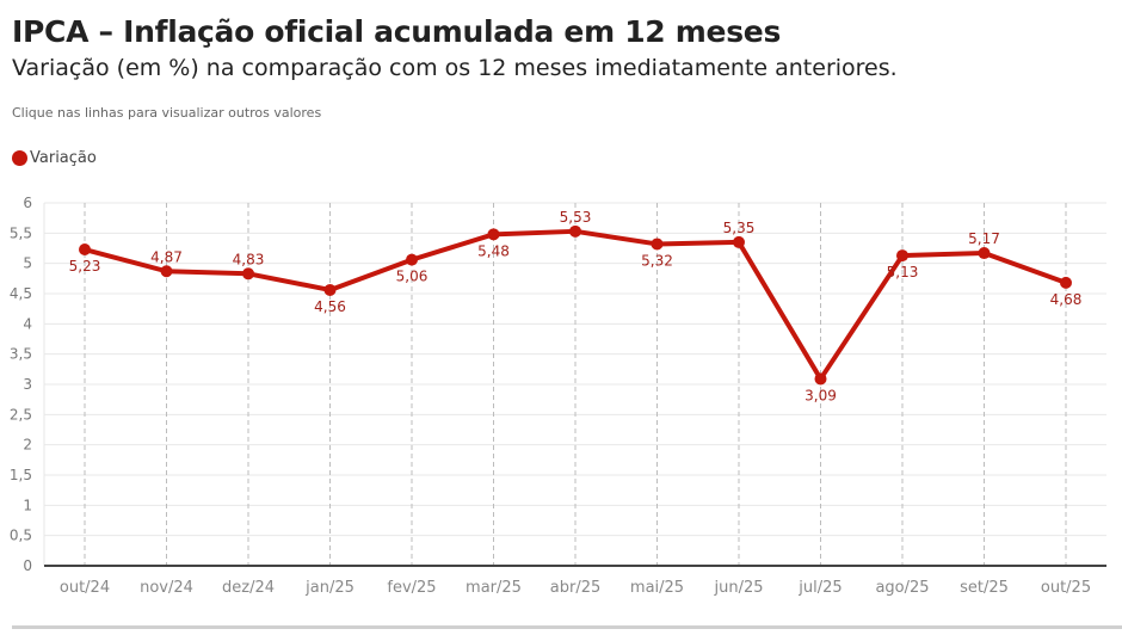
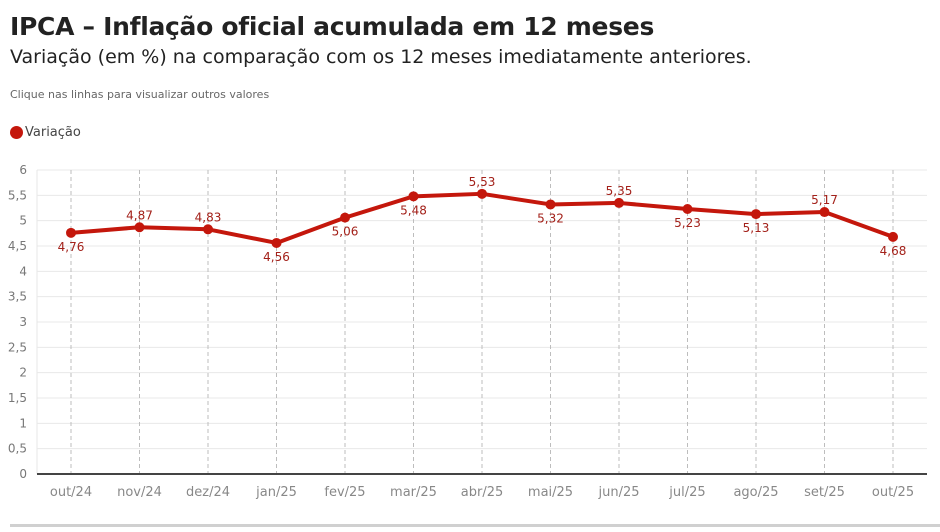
out/24: 5,23 -> 4,76
jul/25: 3,09 -> 5,23
